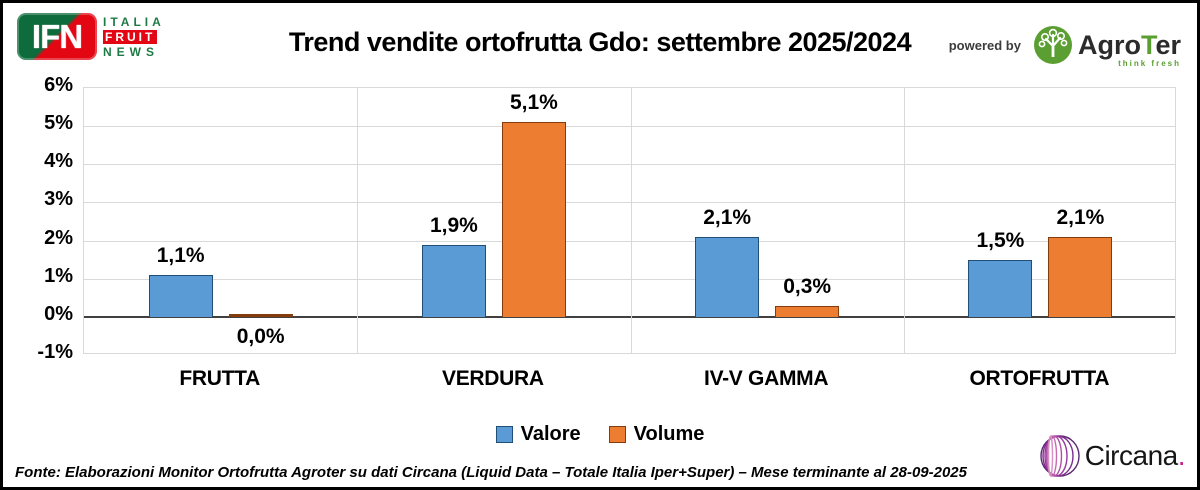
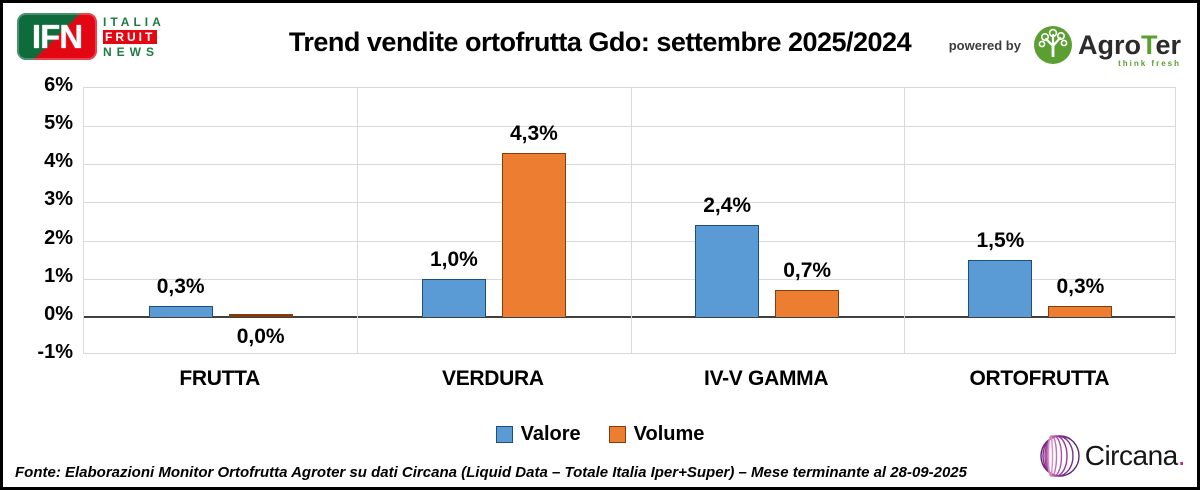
Valore/FRUTTA: 1,1% -> 0,3%
Valore/VERDURA: 1,9% -> 1,0%
Volume/VERDURA: 5,1% -> 4,3%
Valore/IV-V GAMMA: 2,1% -> 2,4%
Volume/IV-V GAMMA: 0,3% -> 0,7%
Volume/ORTOFRUTTA: 2,1% -> 0,3%
